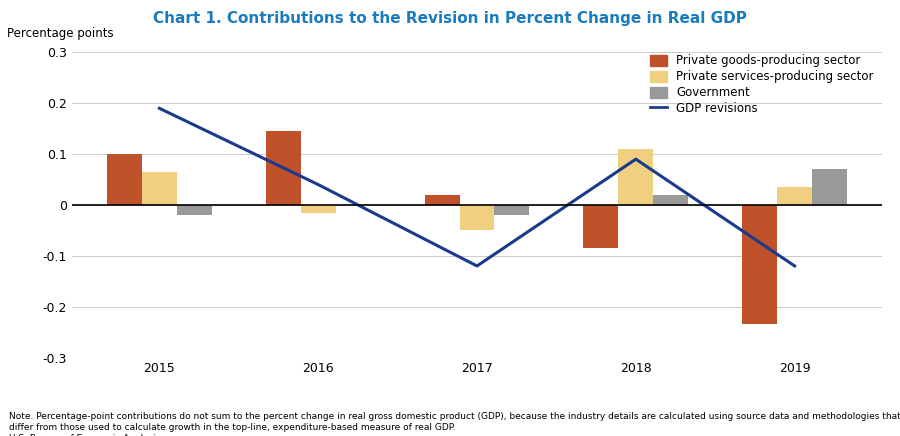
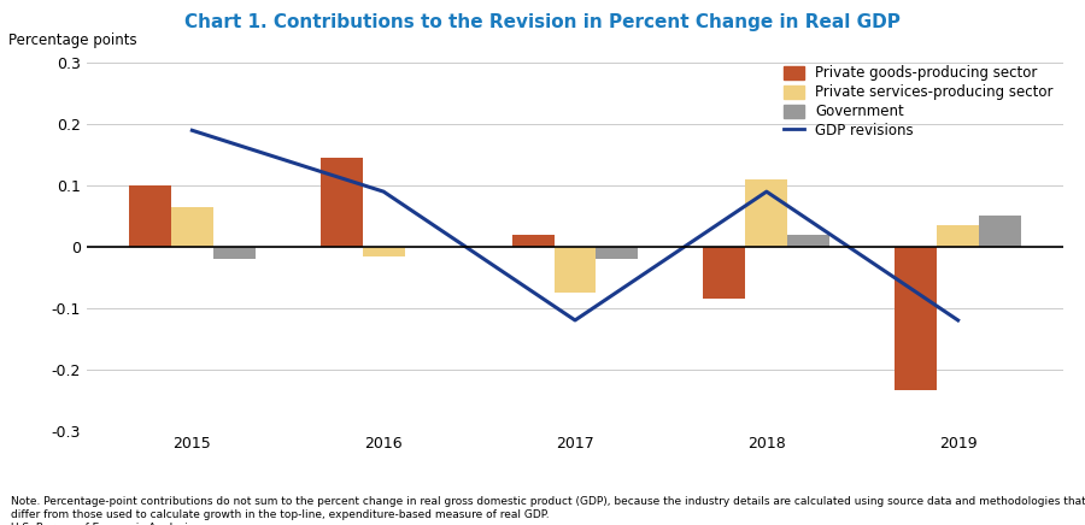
GDP revisions/2016: 0.04 -> 0.09
Private services-producing sector/2017: -0.050 -> -0.075
Government/2019: 0.07 -> 0.05
